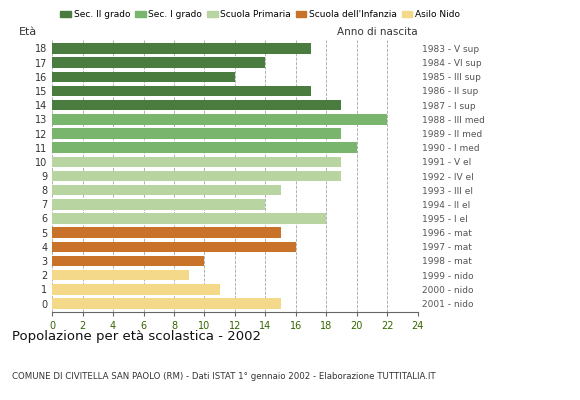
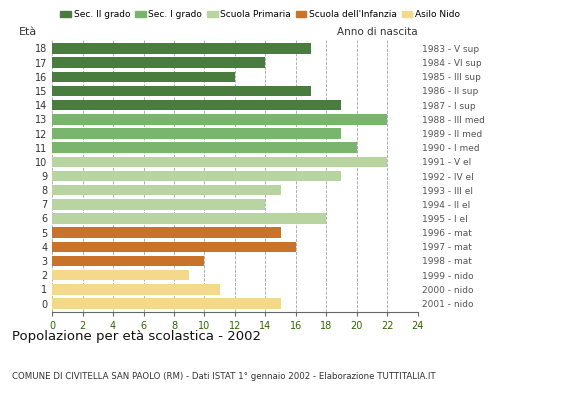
10: 19 -> 22
